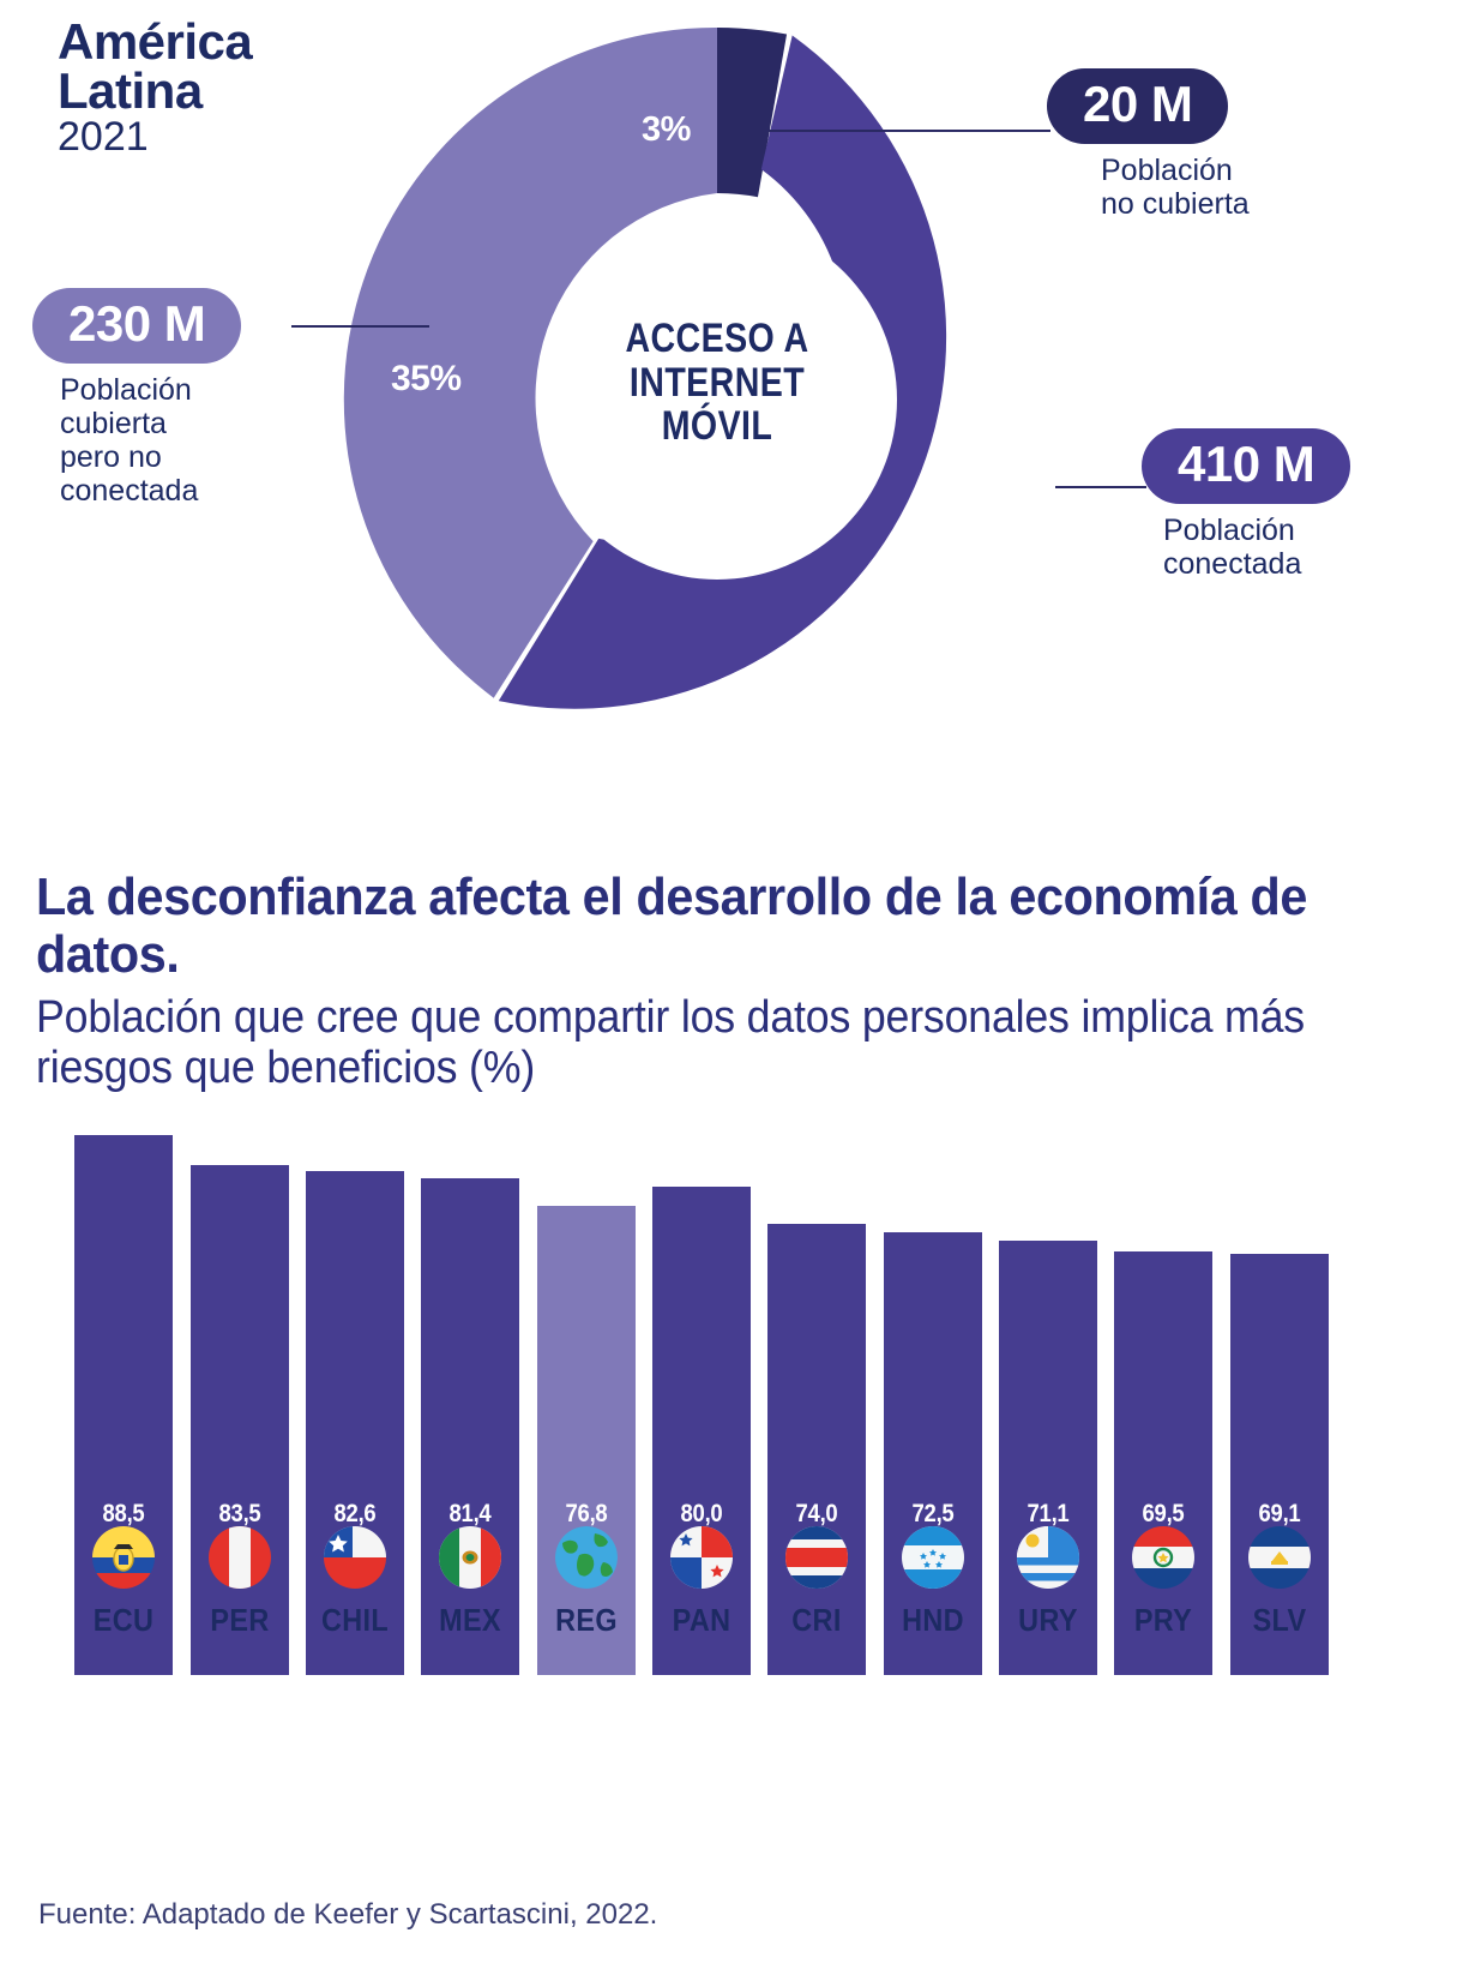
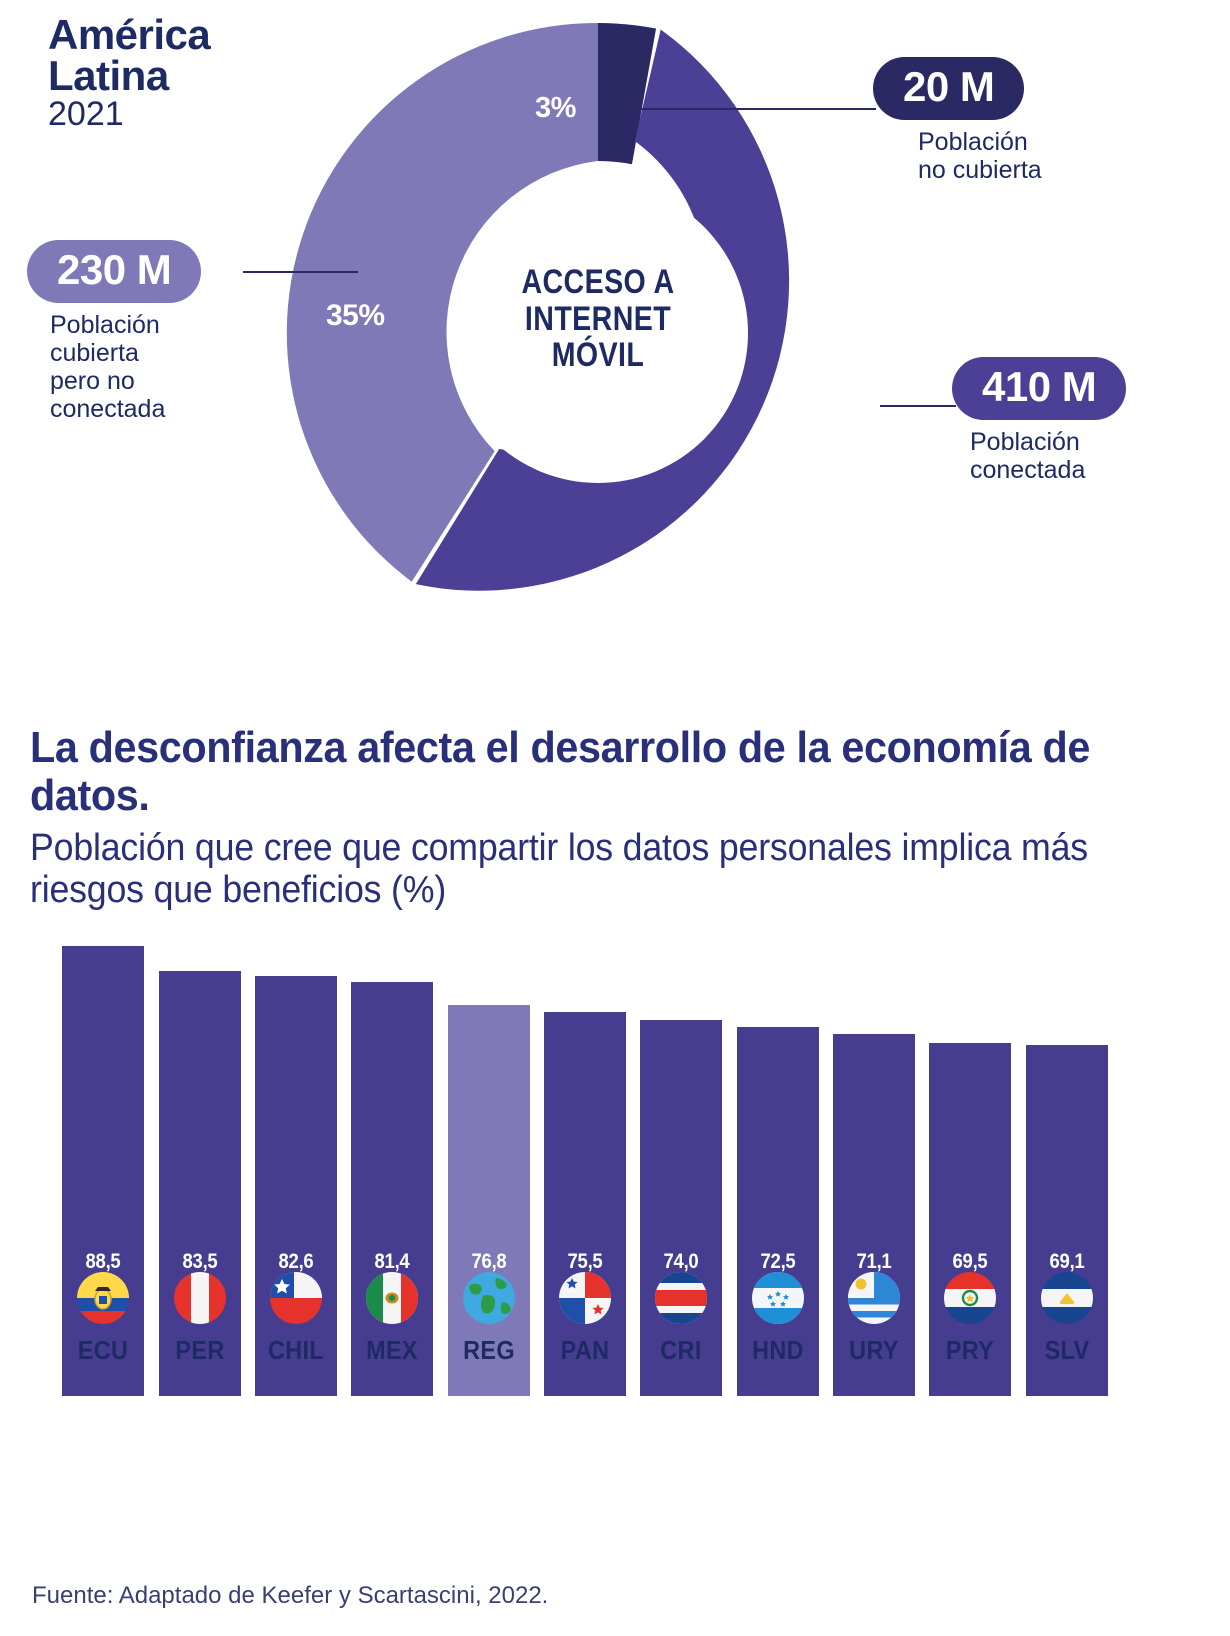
PAN: 80,0 -> 75,5
